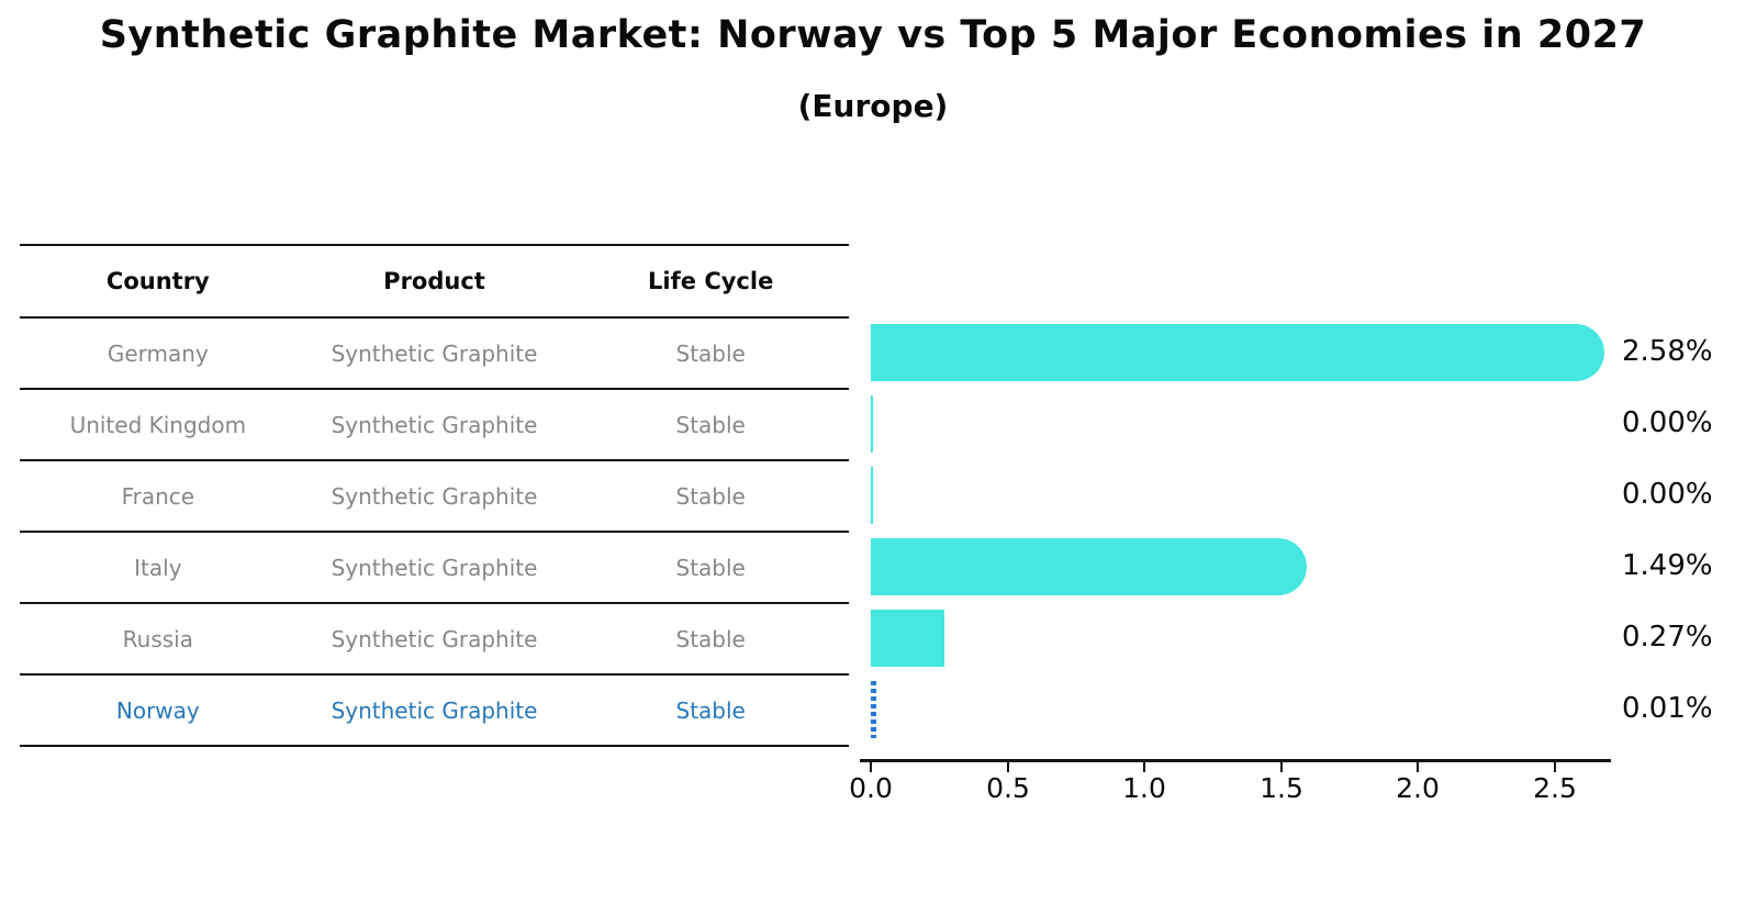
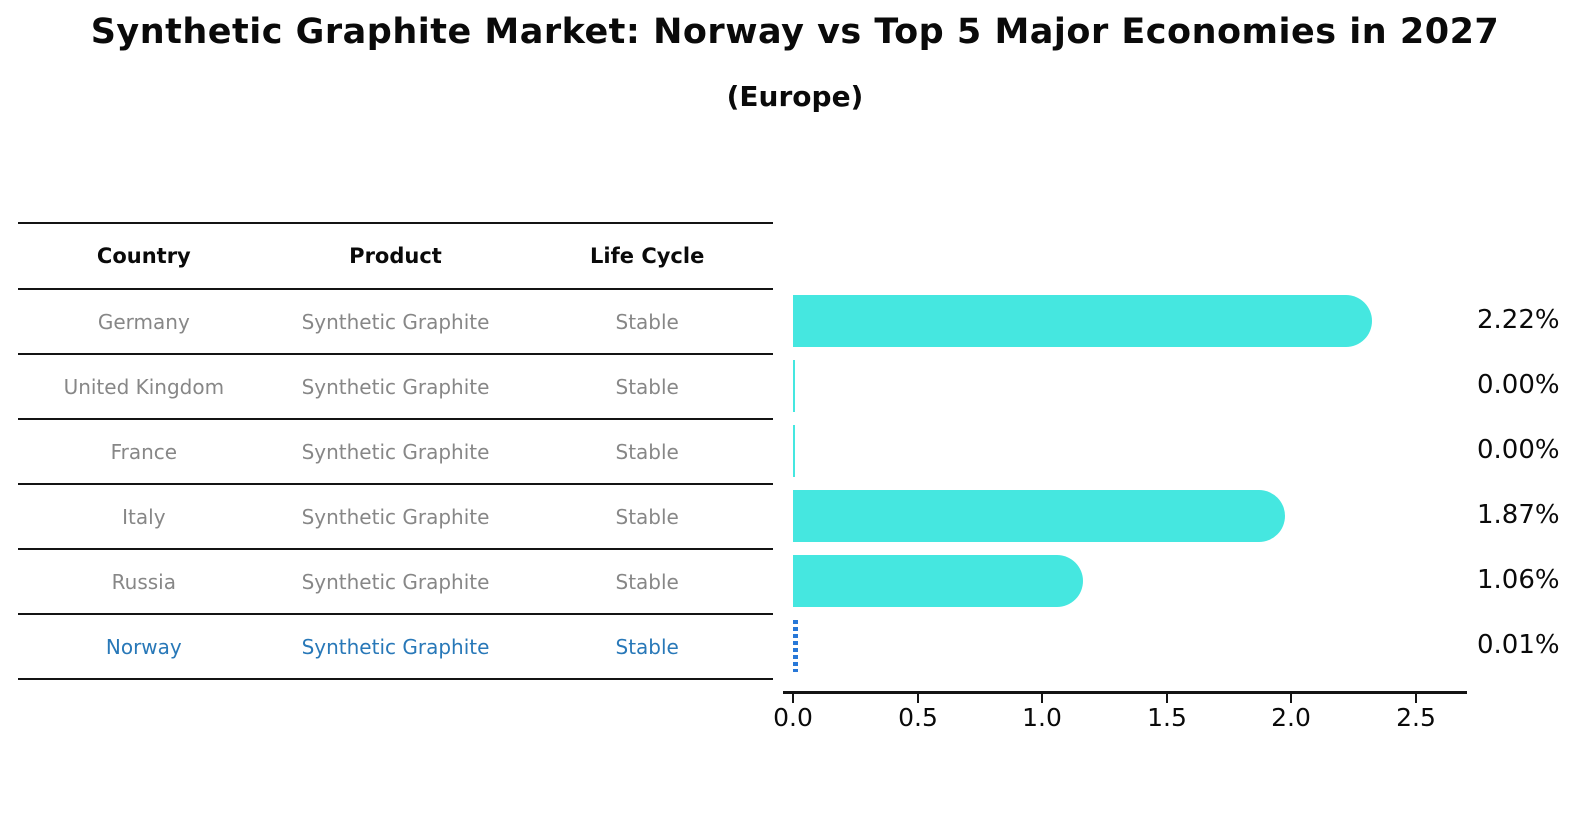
Germany: 2.58% -> 2.22%
Italy: 1.49% -> 1.87%
Russia: 0.27% -> 1.06%
